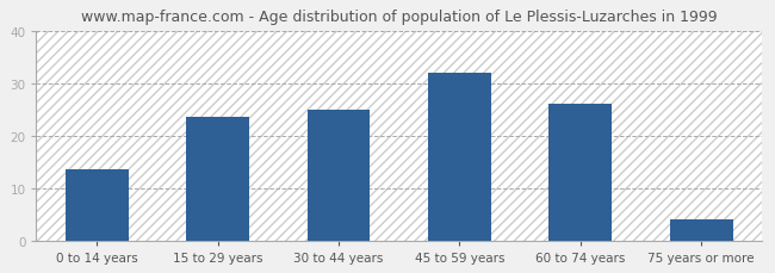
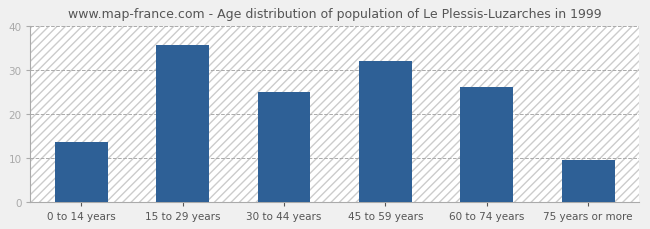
15 to 29 years: 23.5 -> 35.5
75 years or more: 4.0 -> 9.5
